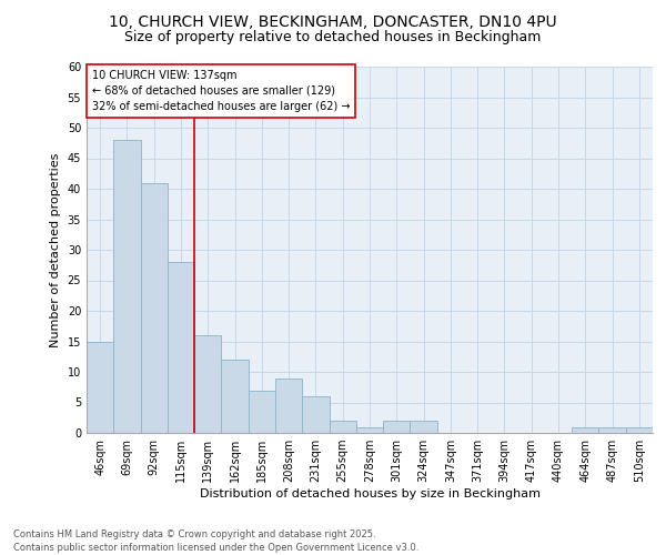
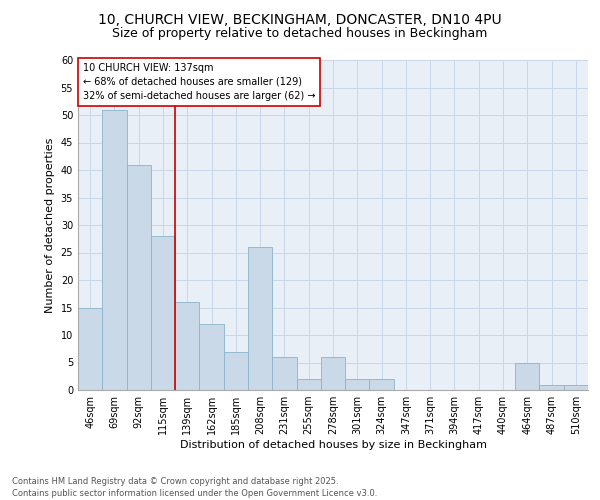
69sqm: 48 -> 51
208sqm: 9 -> 26
278sqm: 1 -> 6
464sqm: 1 -> 5
